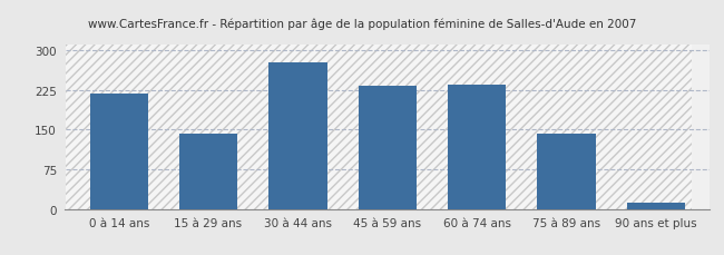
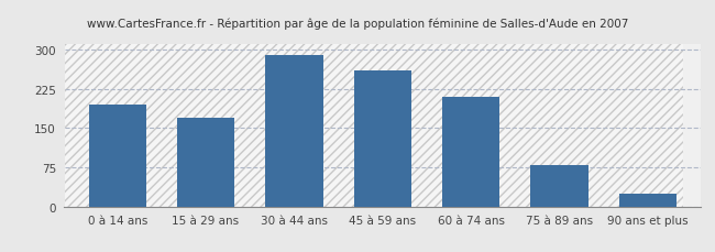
0 à 14 ans: 218 -> 195
15 à 29 ans: 143 -> 170
30 à 44 ans: 278 -> 290
45 à 59 ans: 232 -> 260
60 à 74 ans: 235 -> 210
75 à 89 ans: 142 -> 80
90 ans et plus: 12 -> 25
